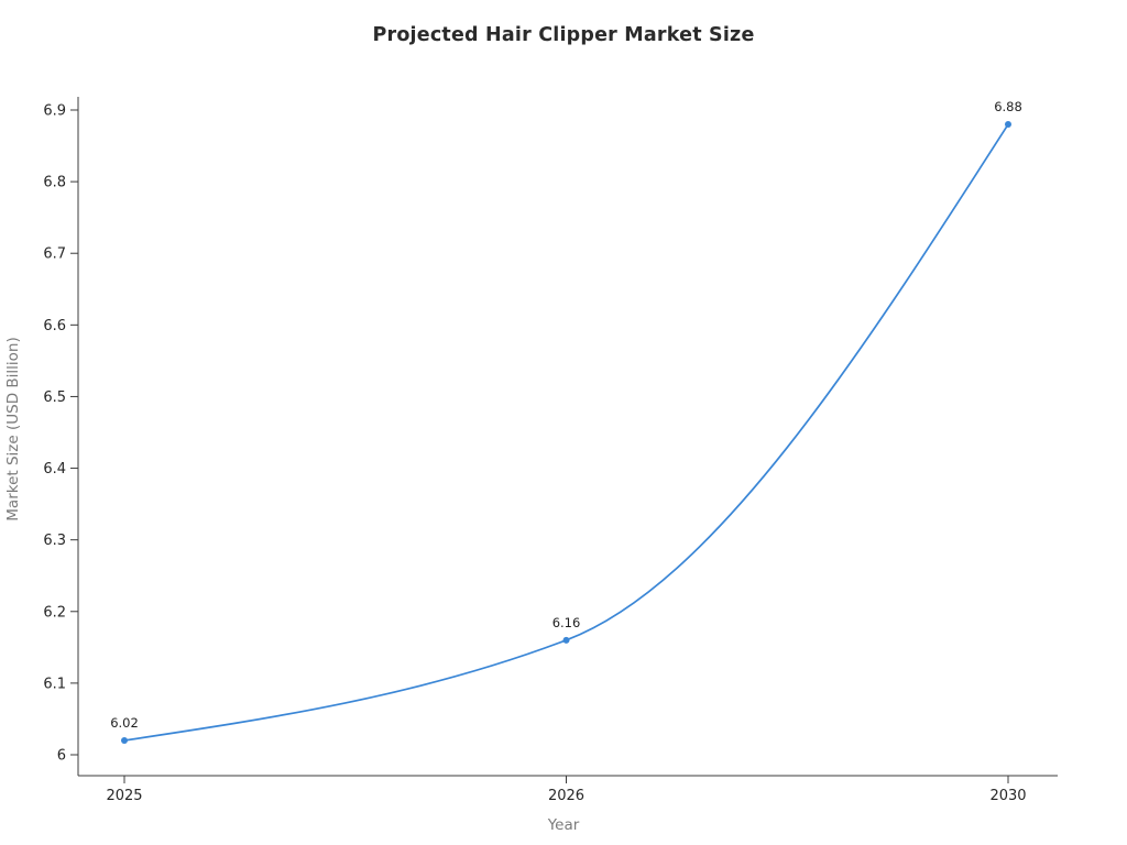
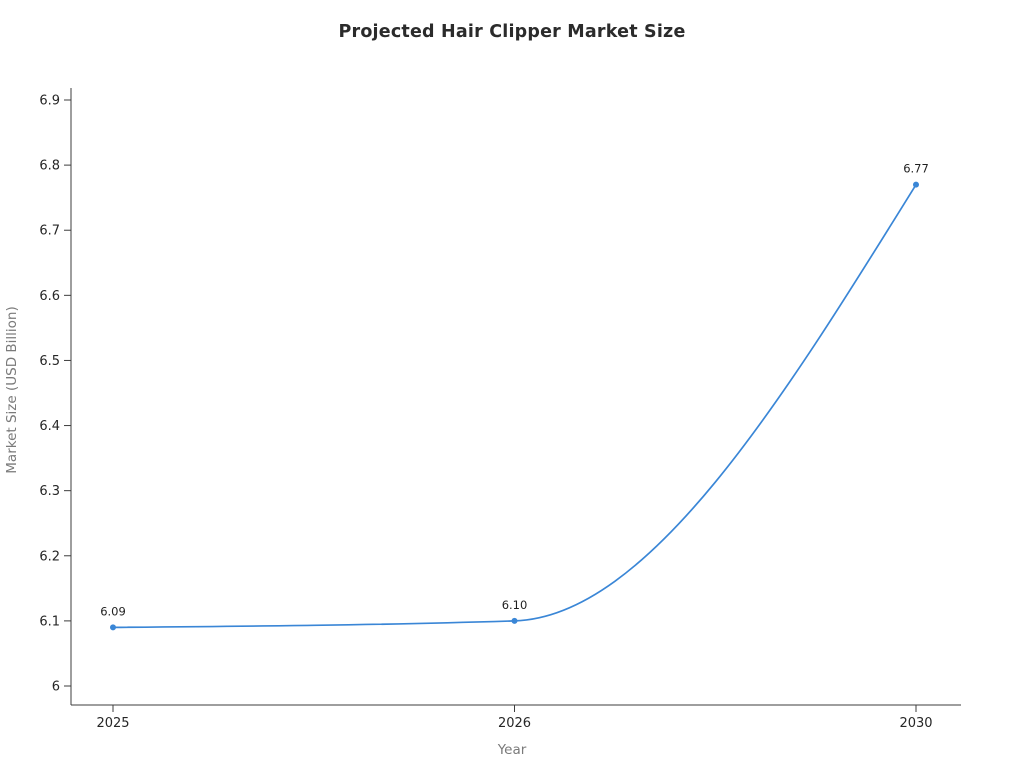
2025: 6.02 -> 6.09
2026: 6.16 -> 6.10
2030: 6.88 -> 6.77
